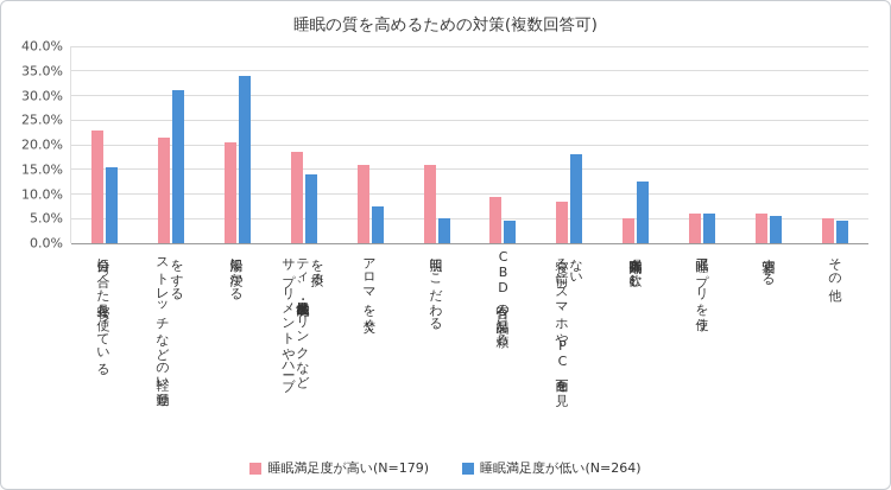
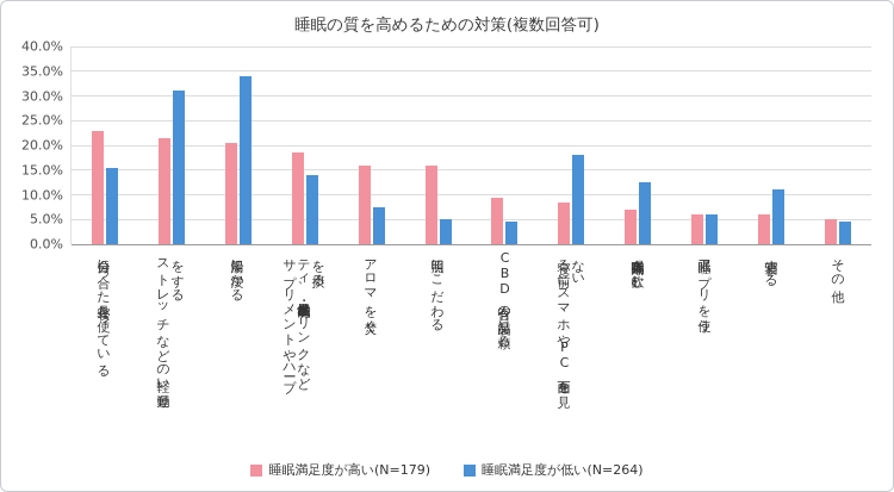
睡眠満足度が高い(N=179)/睡眠導入剤を飲む: 5% -> 7%
睡眠満足度が低い(N=264)/寝酒する: 6% -> 11%
